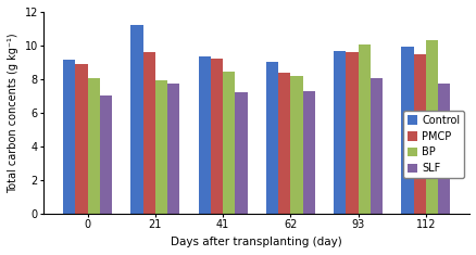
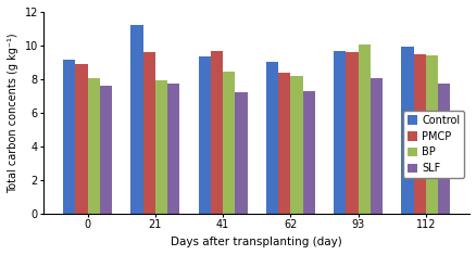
SLF/0: 7.0 -> 7.6
PMCP/41: 9.2 -> 9.7
BP/112: 10.3 -> 9.4
